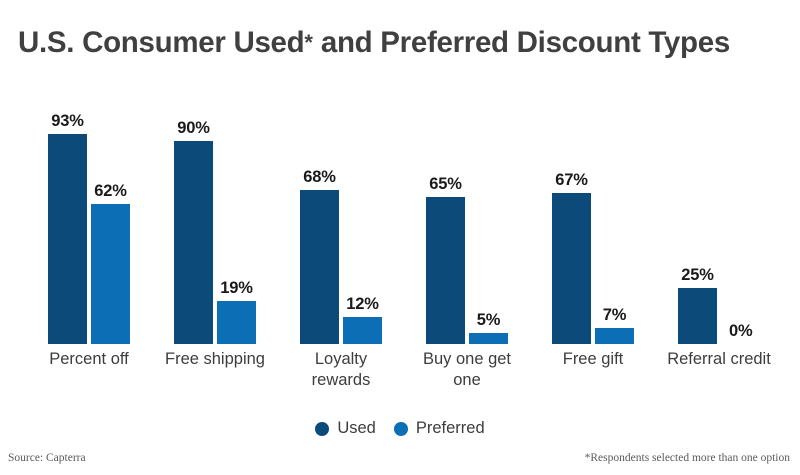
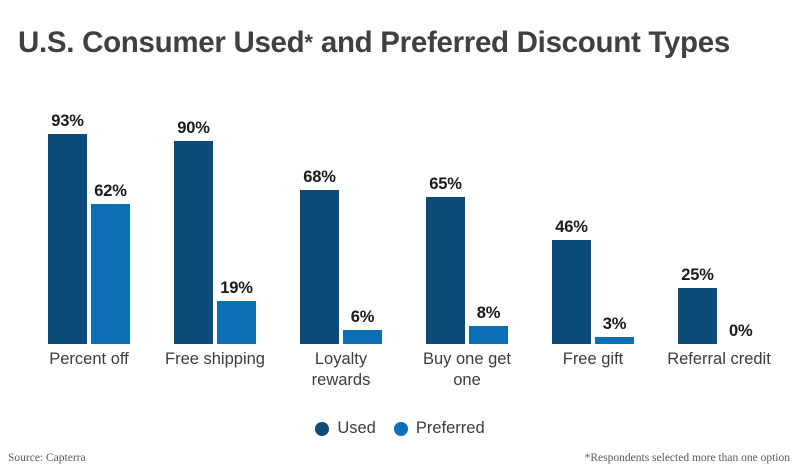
Preferred/Loyalty rewards: 12% -> 6%
Preferred/Buy one get one: 5% -> 8%
Used/Free gift: 67% -> 46%
Preferred/Free gift: 7% -> 3%
